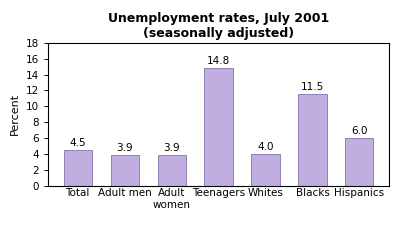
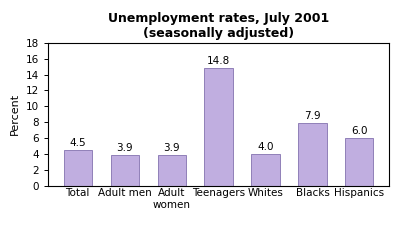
Blacks: 11.5 -> 7.9
